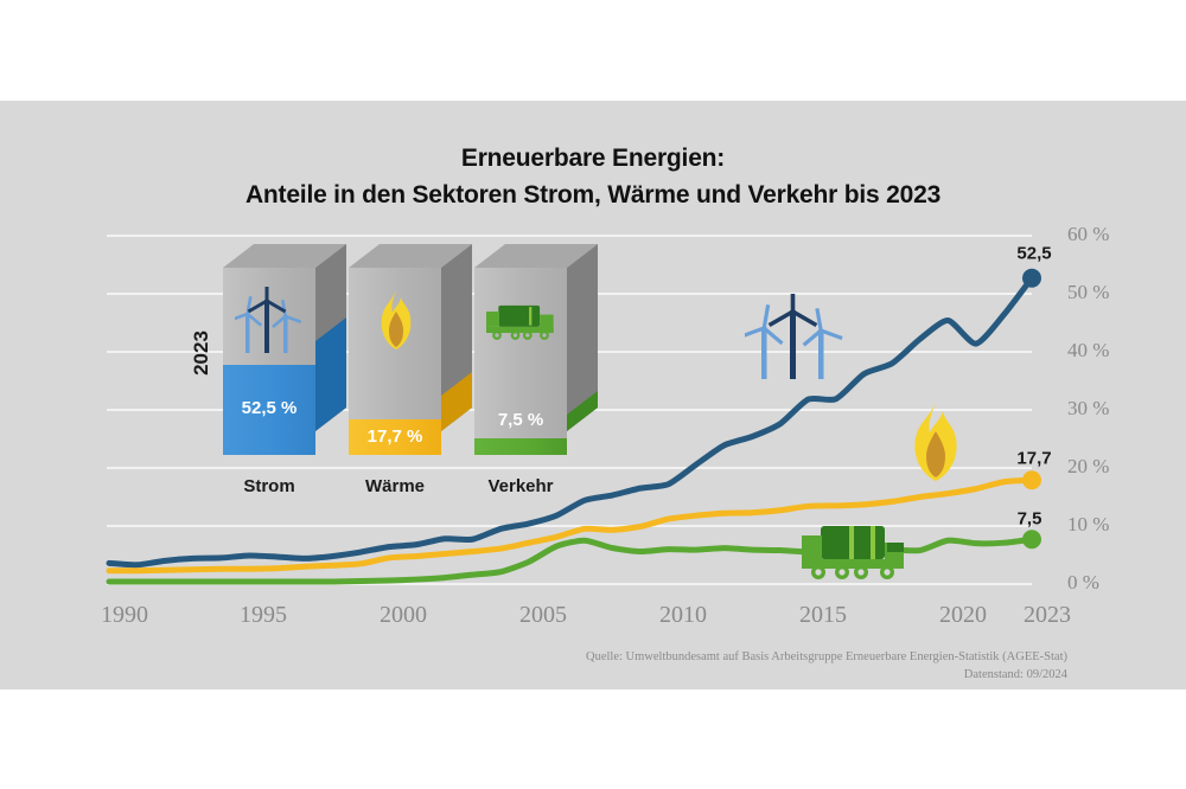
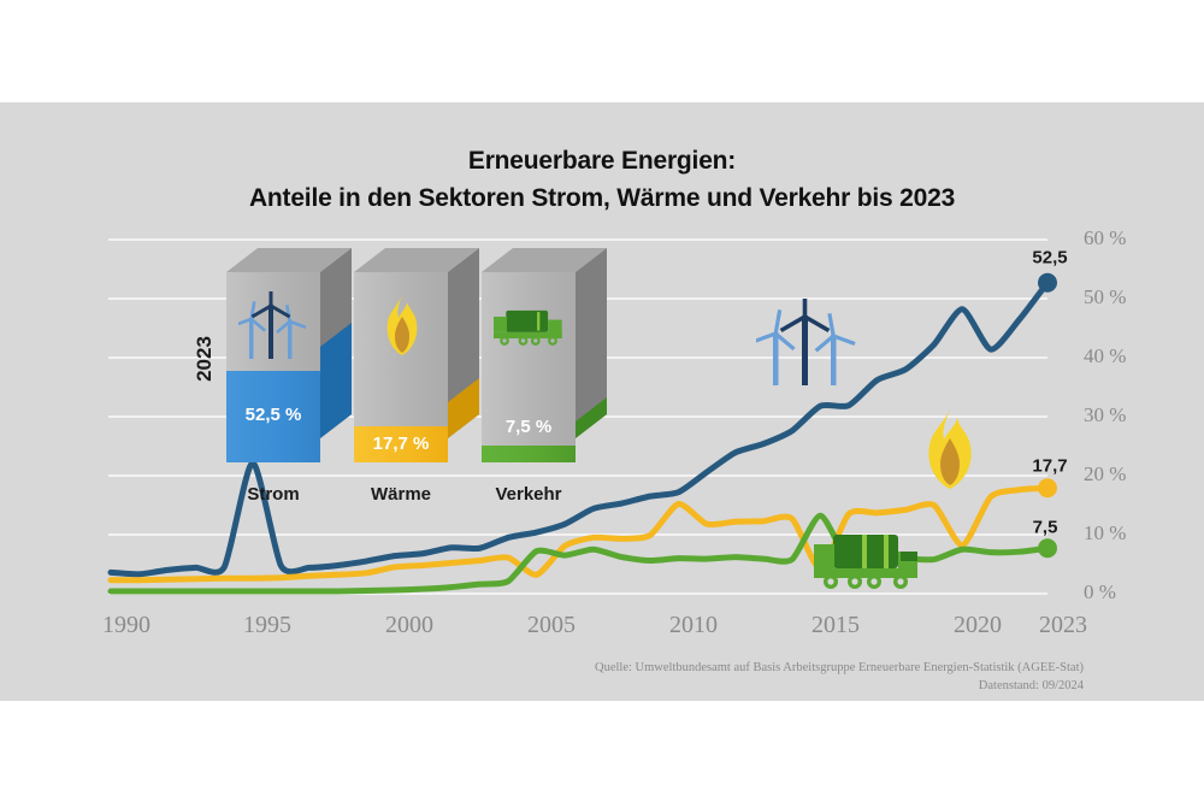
Strom/1995: 5% -> 22%
Wärme/2005: 7% -> 3%
Verkehr/2005: 4% -> 7%
Wärme/2010: 11% -> 15%
Wärme/2015: 13% -> 4%
Verkehr/2015: 5% -> 13%
Strom/2020: 45% -> 48%
Wärme/2020: 15% -> 8%
